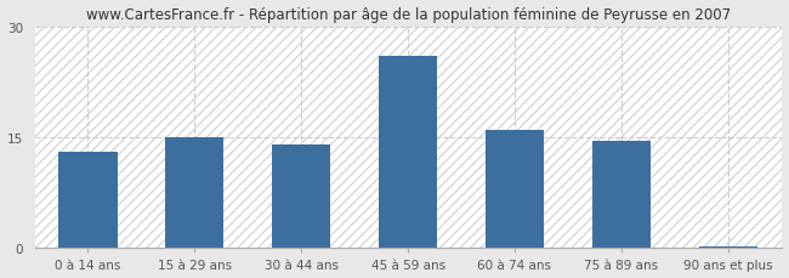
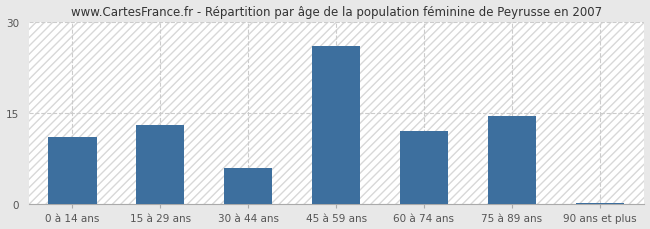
0 à 14 ans: 13.0 -> 11.0
15 à 29 ans: 15.0 -> 13.0
30 à 44 ans: 14.0 -> 6.0
60 à 74 ans: 16.0 -> 12.0
